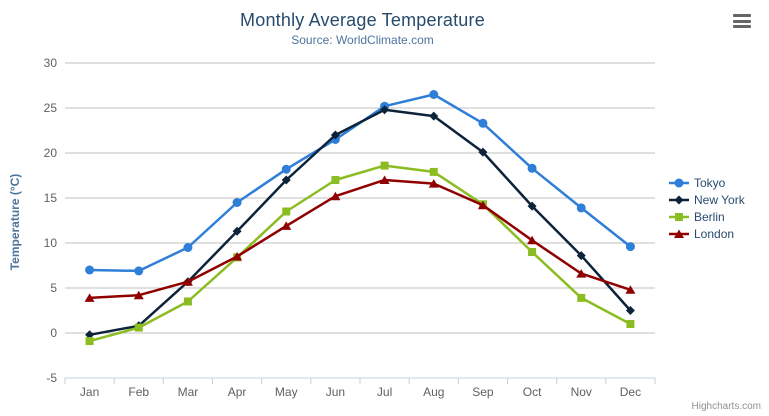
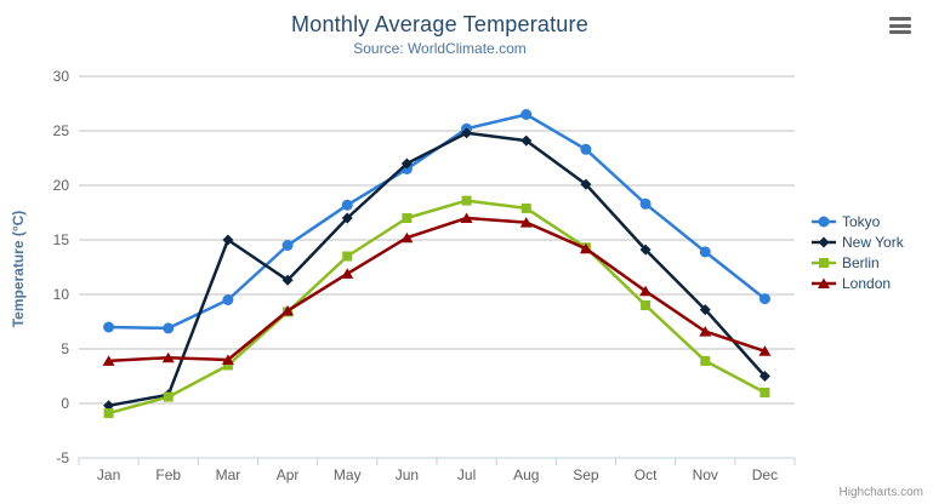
New York/Mar: 6 -> 15
London/Mar: 6 -> 4
